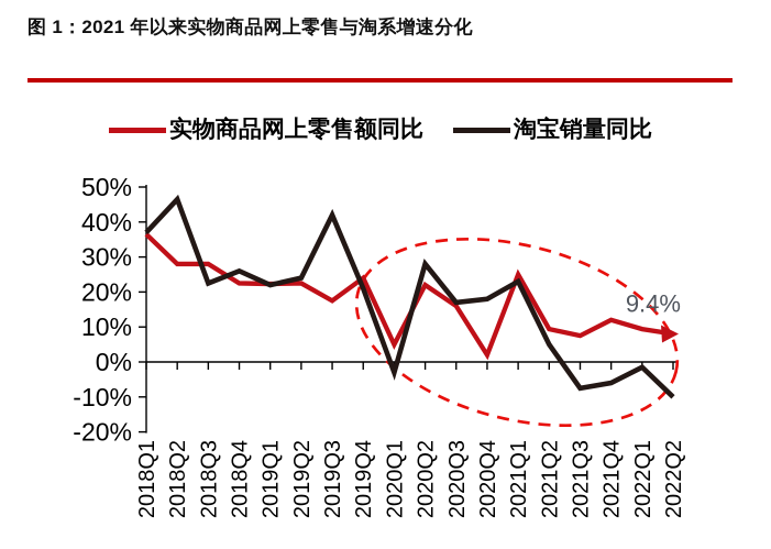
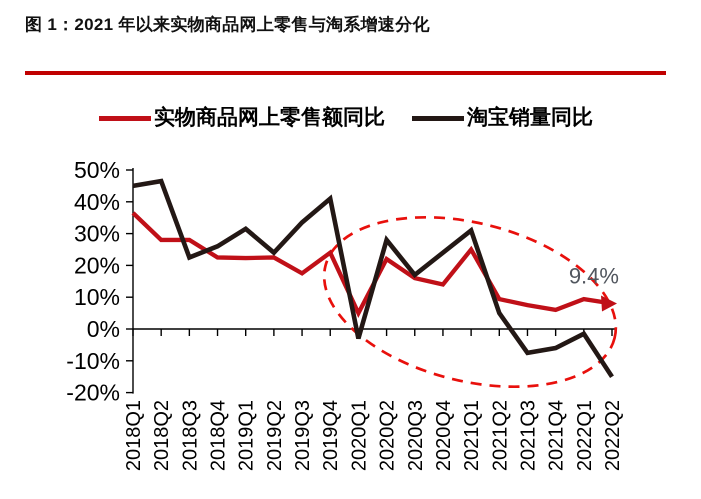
淘宝销量同比/2018Q1: 37% -> 45%
淘宝销量同比/2019Q1: 22% -> 32%
淘宝销量同比/2019Q3: 42% -> 34%
淘宝销量同比/2019Q4: 21% -> 41%
实物商品网上零售额同比/2020Q4: 2% -> 14%
淘宝销量同比/2020Q4: 18% -> 24%
淘宝销量同比/2021Q1: 23% -> 31%
实物商品网上零售额同比/2021Q4: 12% -> 6%
淘宝销量同比/2022Q2: -10% -> -15%
